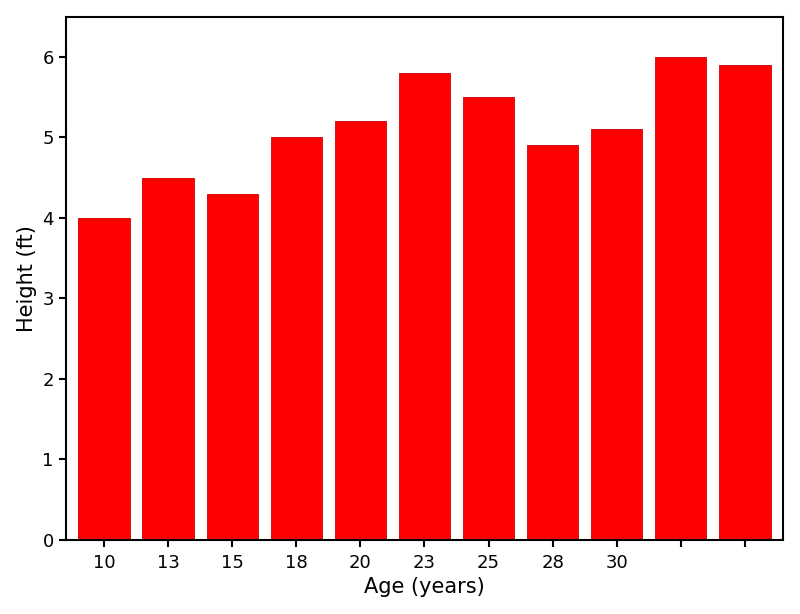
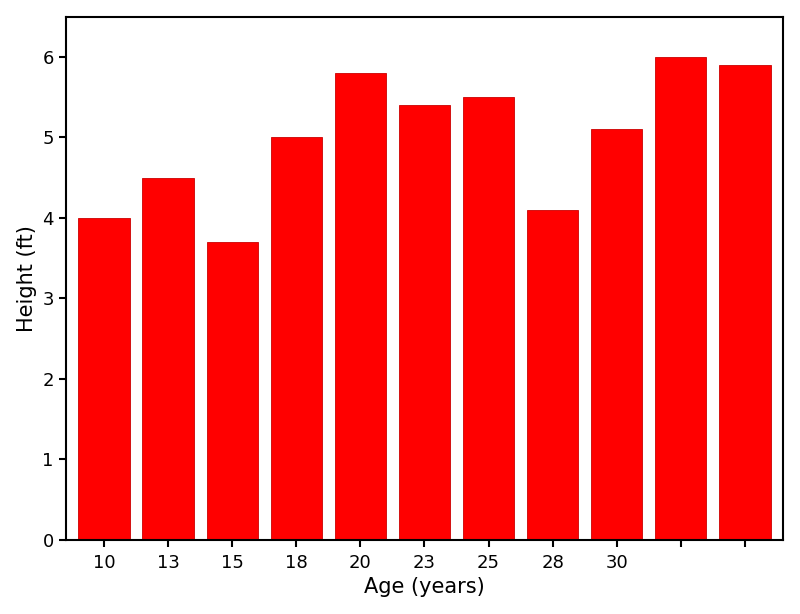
15: 4.3 -> 3.7
20: 5.2 -> 5.8
23: 5.8 -> 5.4
28: 4.9 -> 4.1
